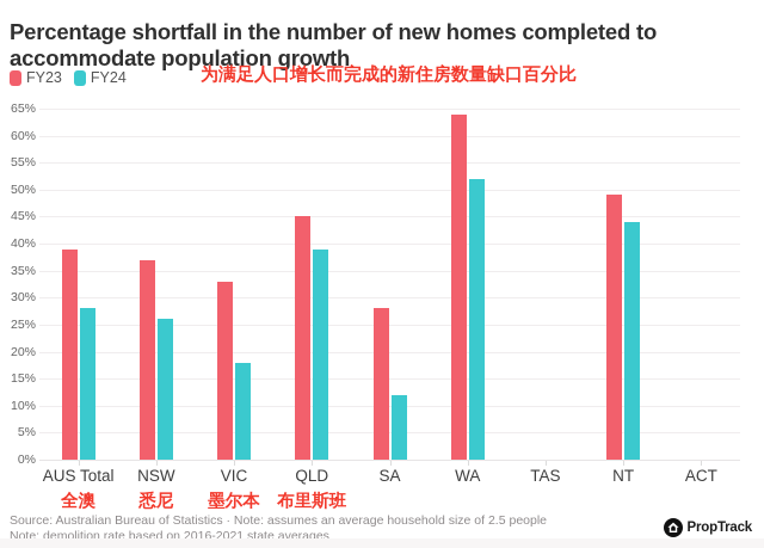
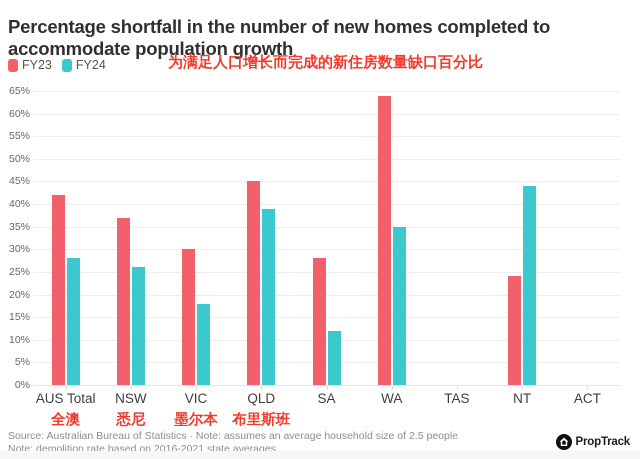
FY23/AUS Total: 39% -> 42%
FY23/VIC: 33% -> 30%
FY24/WA: 52% -> 35%
FY23/NT: 49% -> 24%
